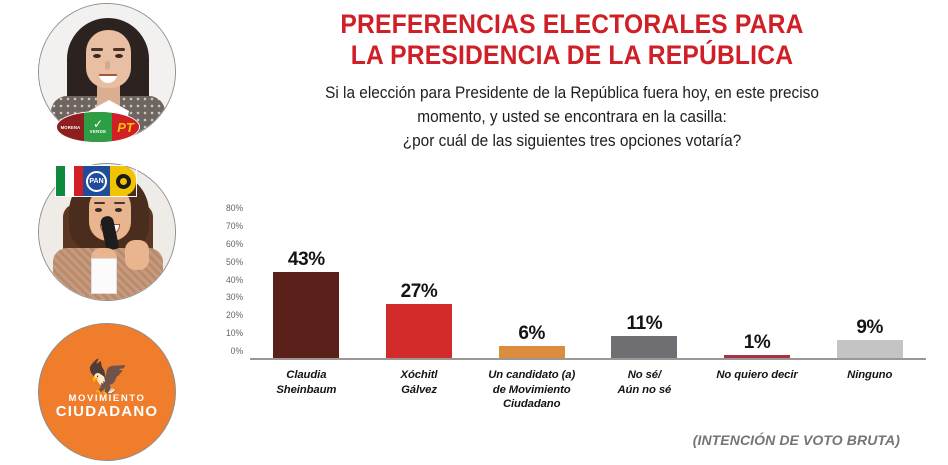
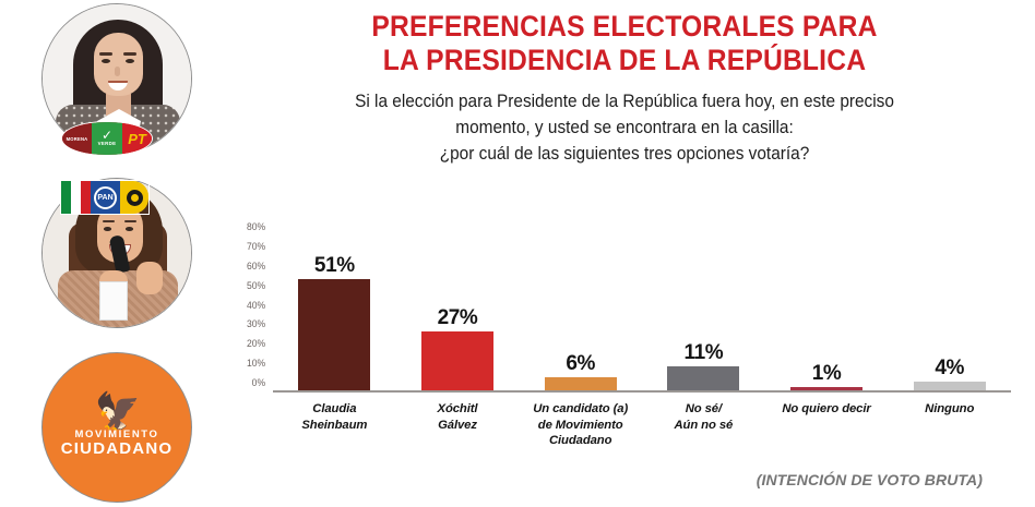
Claudia Sheinbaum: 43% -> 51%
Ninguno: 9% -> 4%
